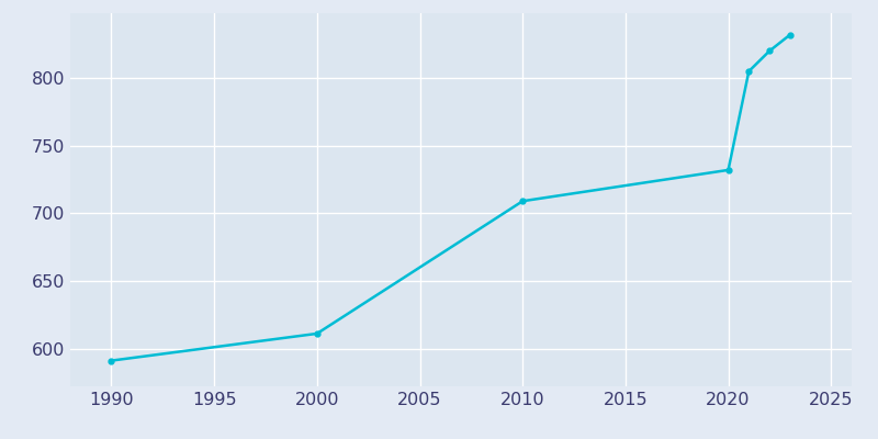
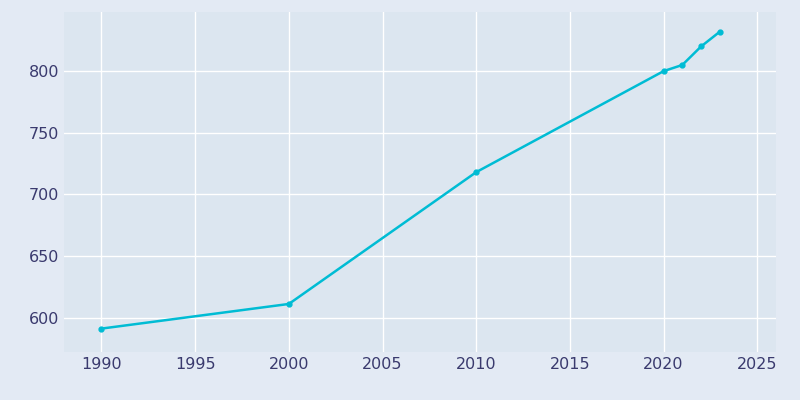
2010: 709 -> 718
2020: 732 -> 800
